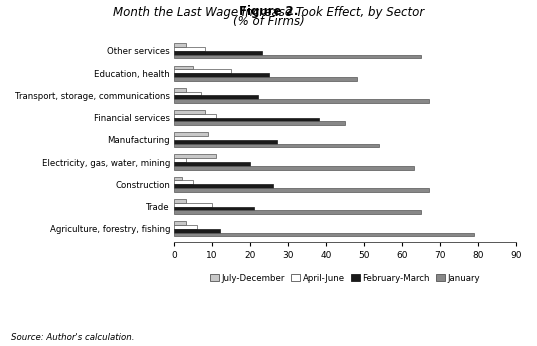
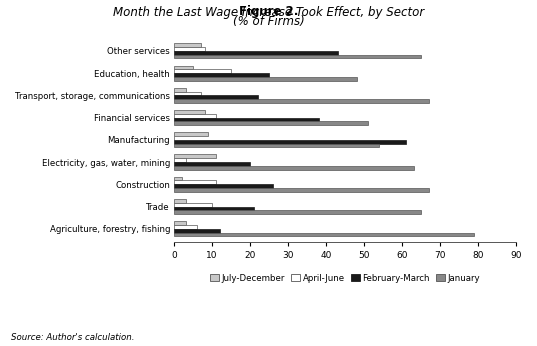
July-December/Other services: 3 -> 7
February-March/Other services: 23 -> 43
January/Financial services: 45 -> 51
February-March/Manufacturing: 27 -> 61
April-June/Construction: 5 -> 11
